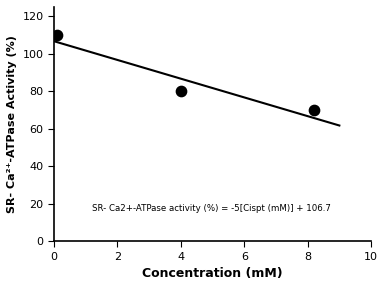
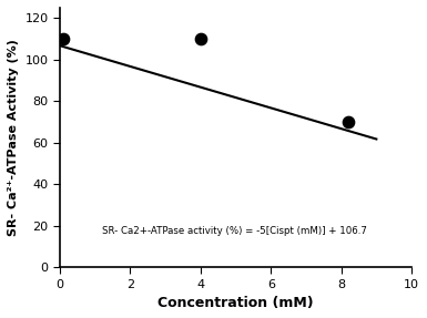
4: 80 -> 110
